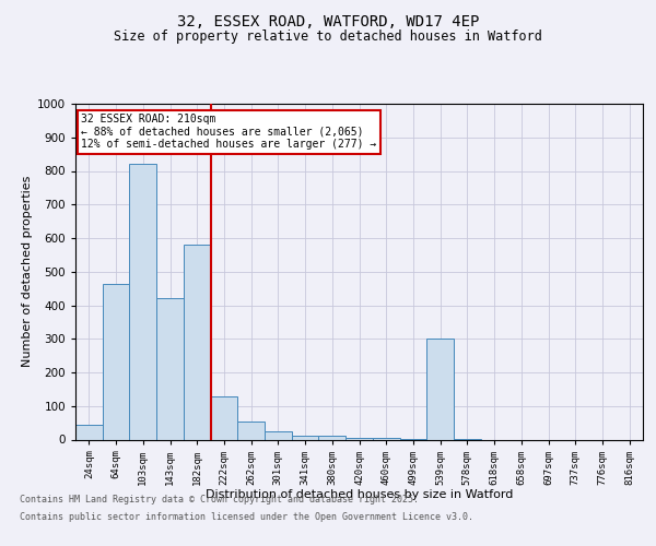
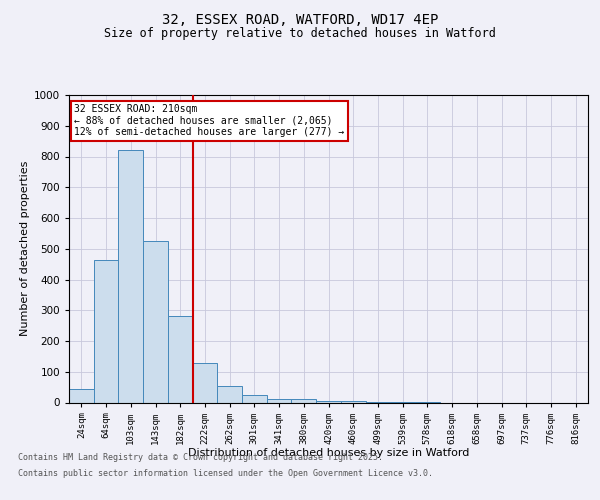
143sqm: 420 -> 525
182sqm: 580 -> 280
539sqm: 300 -> 2
